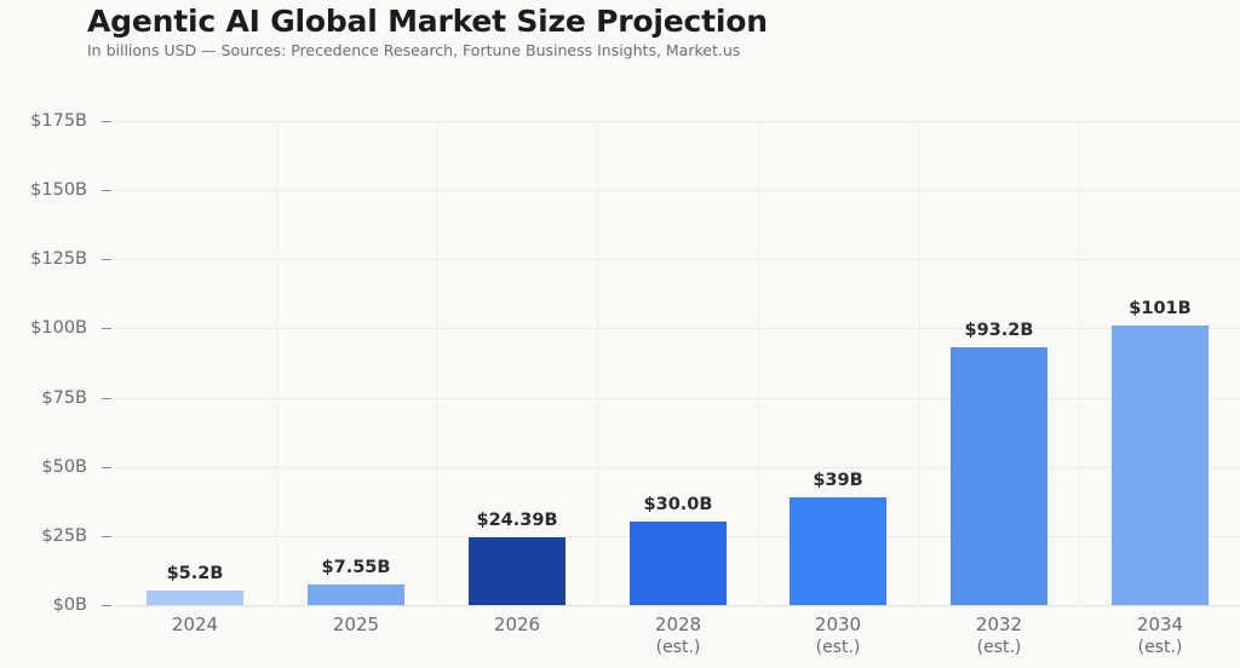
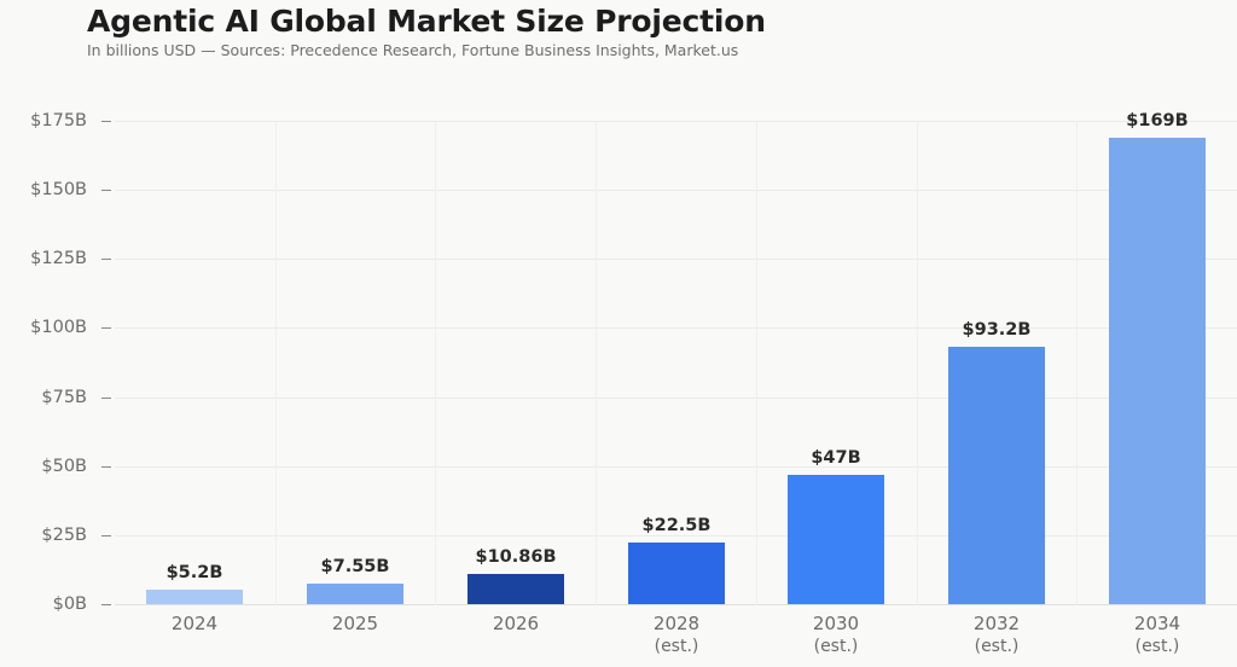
2026: $24.39B -> $10.86B
2028: $30.0B -> $22.5B
2030: $39B -> $47B
2034: $101B -> $169B
